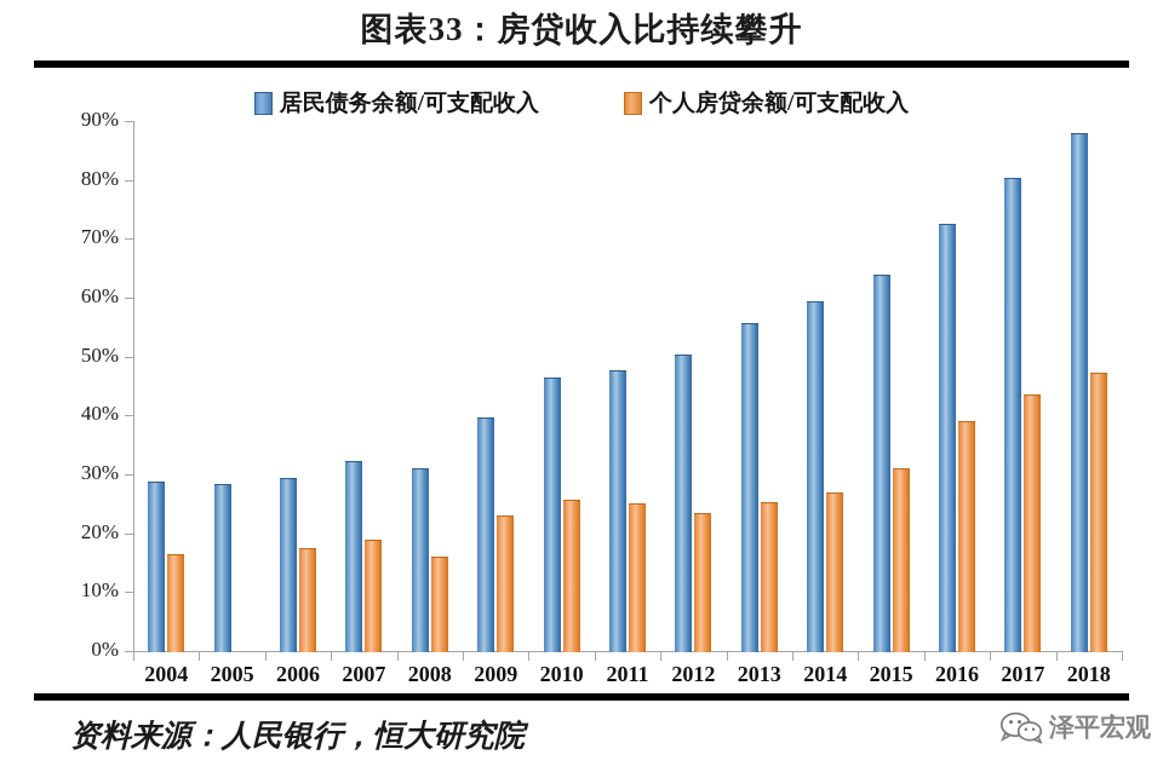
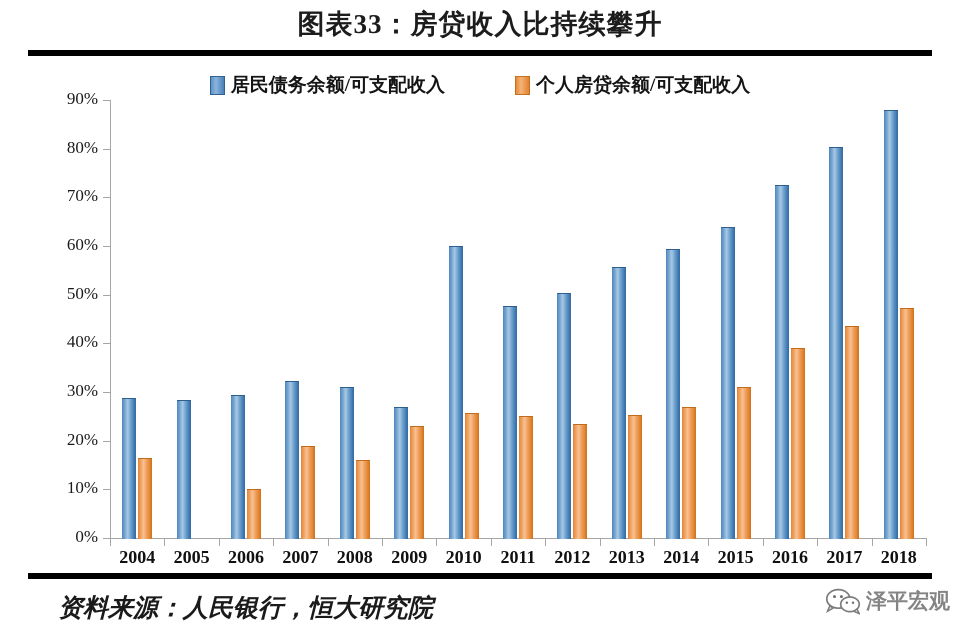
个人房贷余额/可支配收入/2006: 18% -> 10%
居民债务余额/可支配收入/2009: 40% -> 27%
居民债务余额/可支配收入/2010: 46% -> 60%
